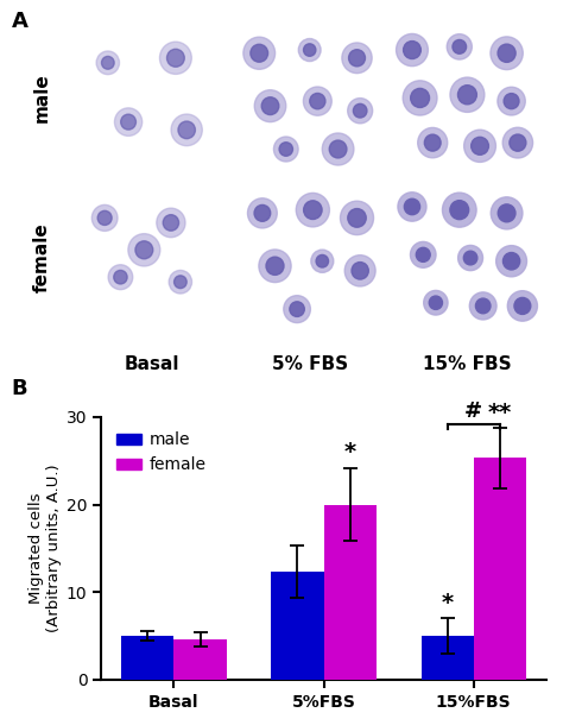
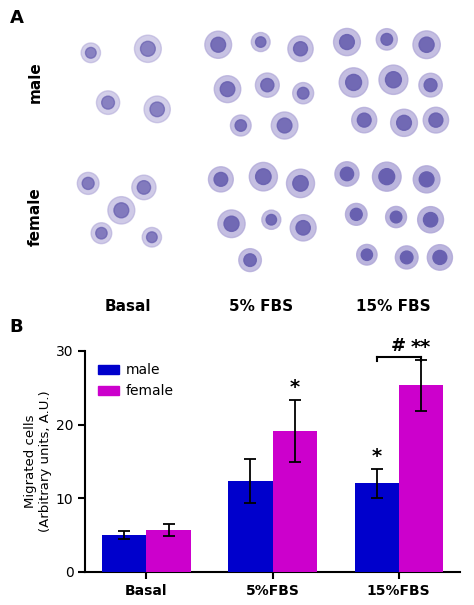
female/Basal: 4.6 -> 5.7
female/5%FBS: 20.0 -> 19.1
male/15%FBS: 5.0 -> 12.0
